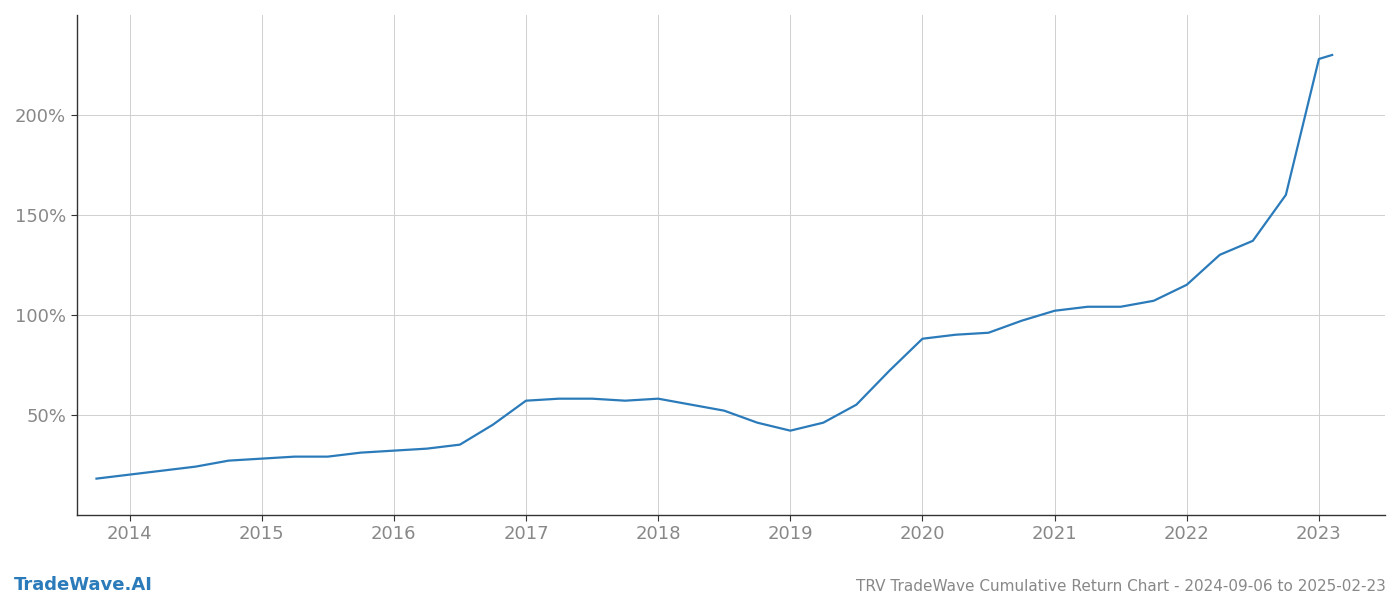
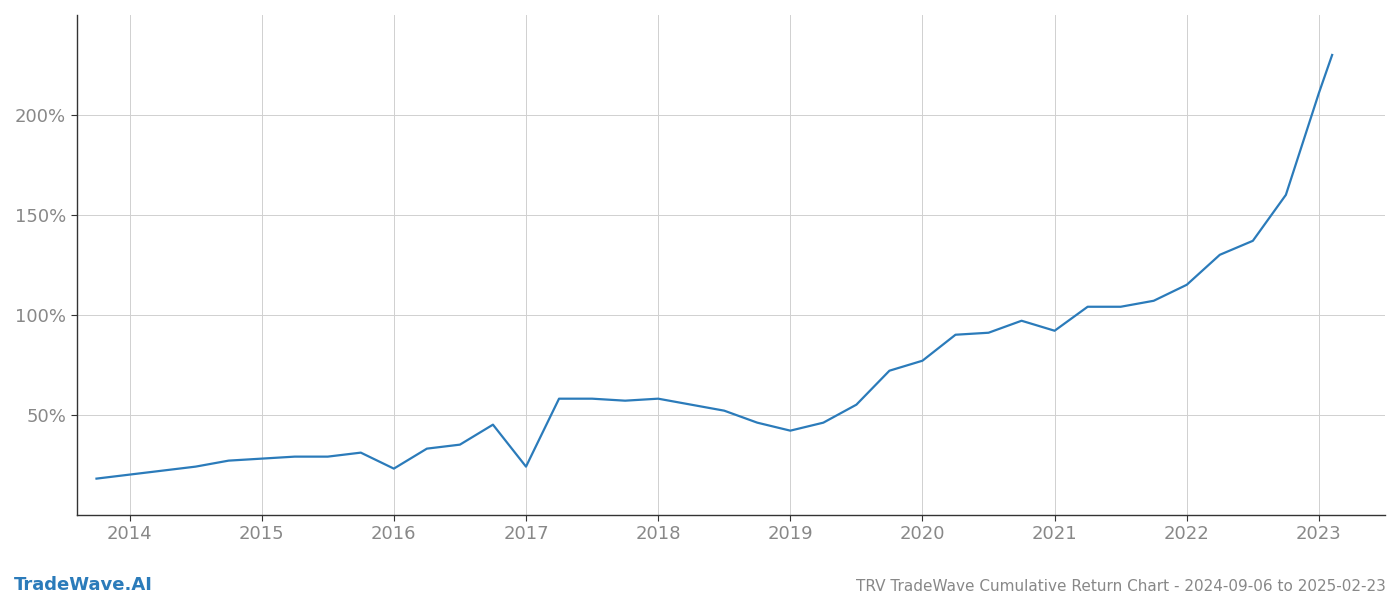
2016: 32% -> 23%
2017: 57% -> 24%
2020: 88% -> 77%
2021: 102% -> 92%
2023: 228% -> 211%
